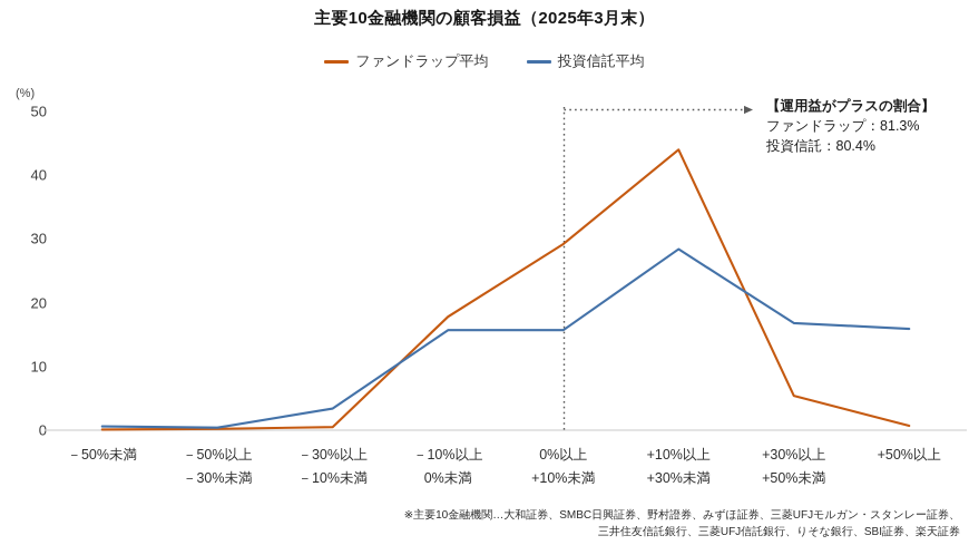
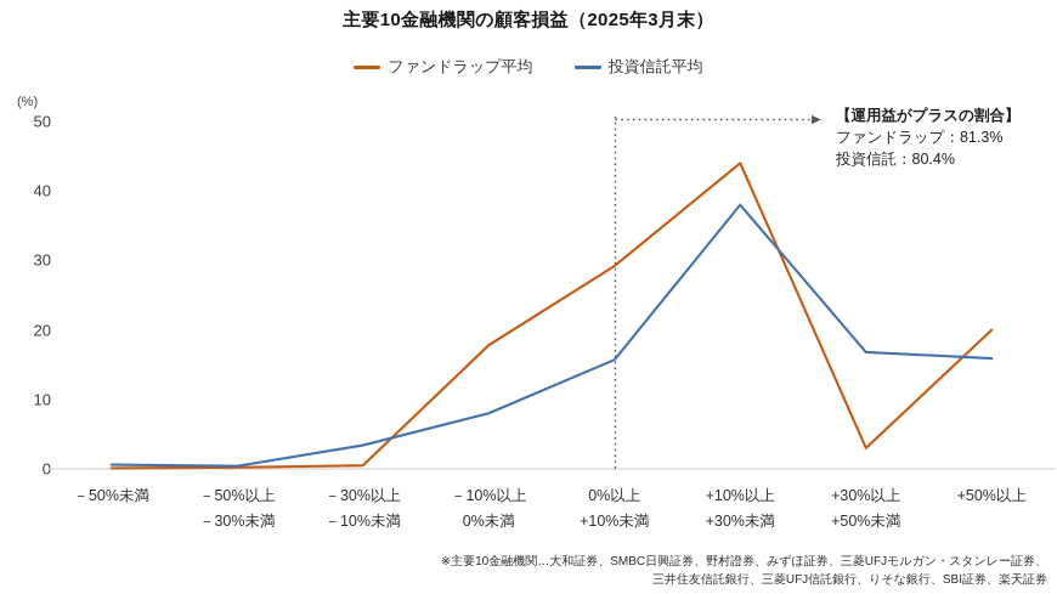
投資信託平均/－10%以上 0%未満: 16 -> 8
投資信託平均/+10%以上 +30%未満: 28 -> 38
ファンドラップ平均/+30%以上 +50%未満: 5 -> 3
ファンドラップ平均/+50%以上: 1 -> 20
